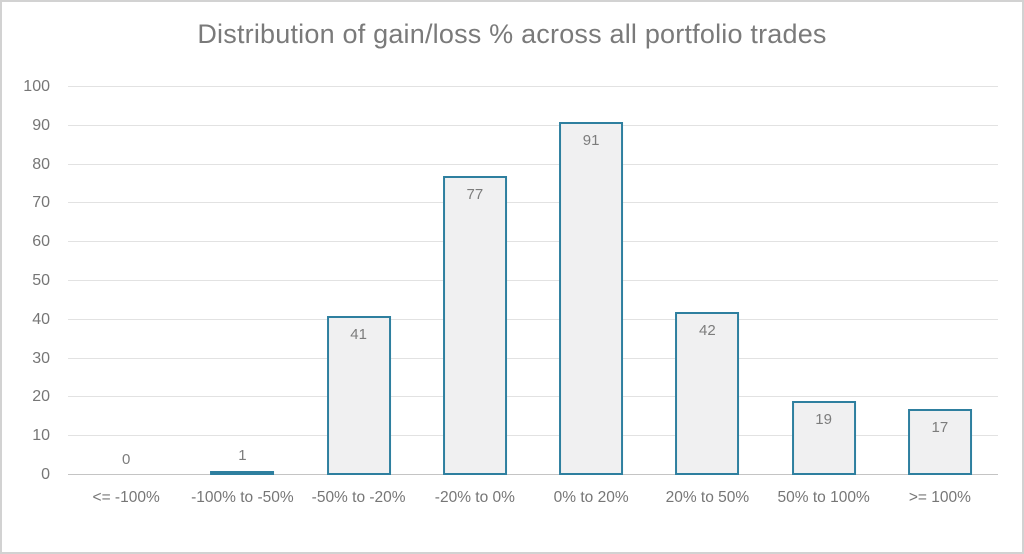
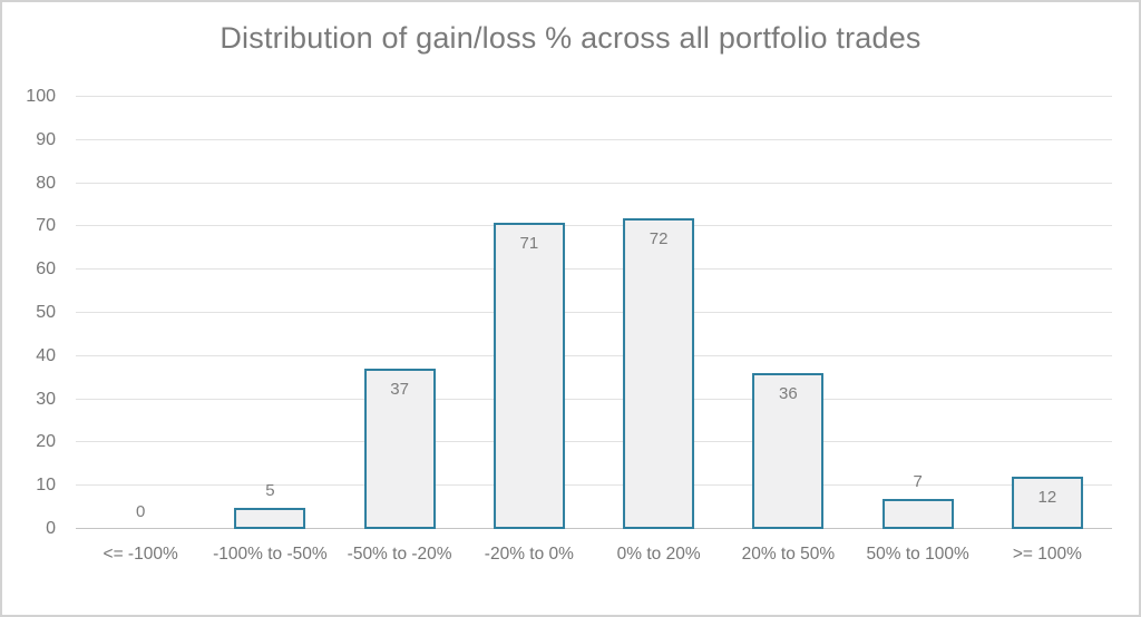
-100% to -50%: 1 -> 5
-50% to -20%: 41 -> 37
-20% to 0%: 77 -> 71
0% to 20%: 91 -> 72
20% to 50%: 42 -> 36
50% to 100%: 19 -> 7
>= 100%: 17 -> 12
